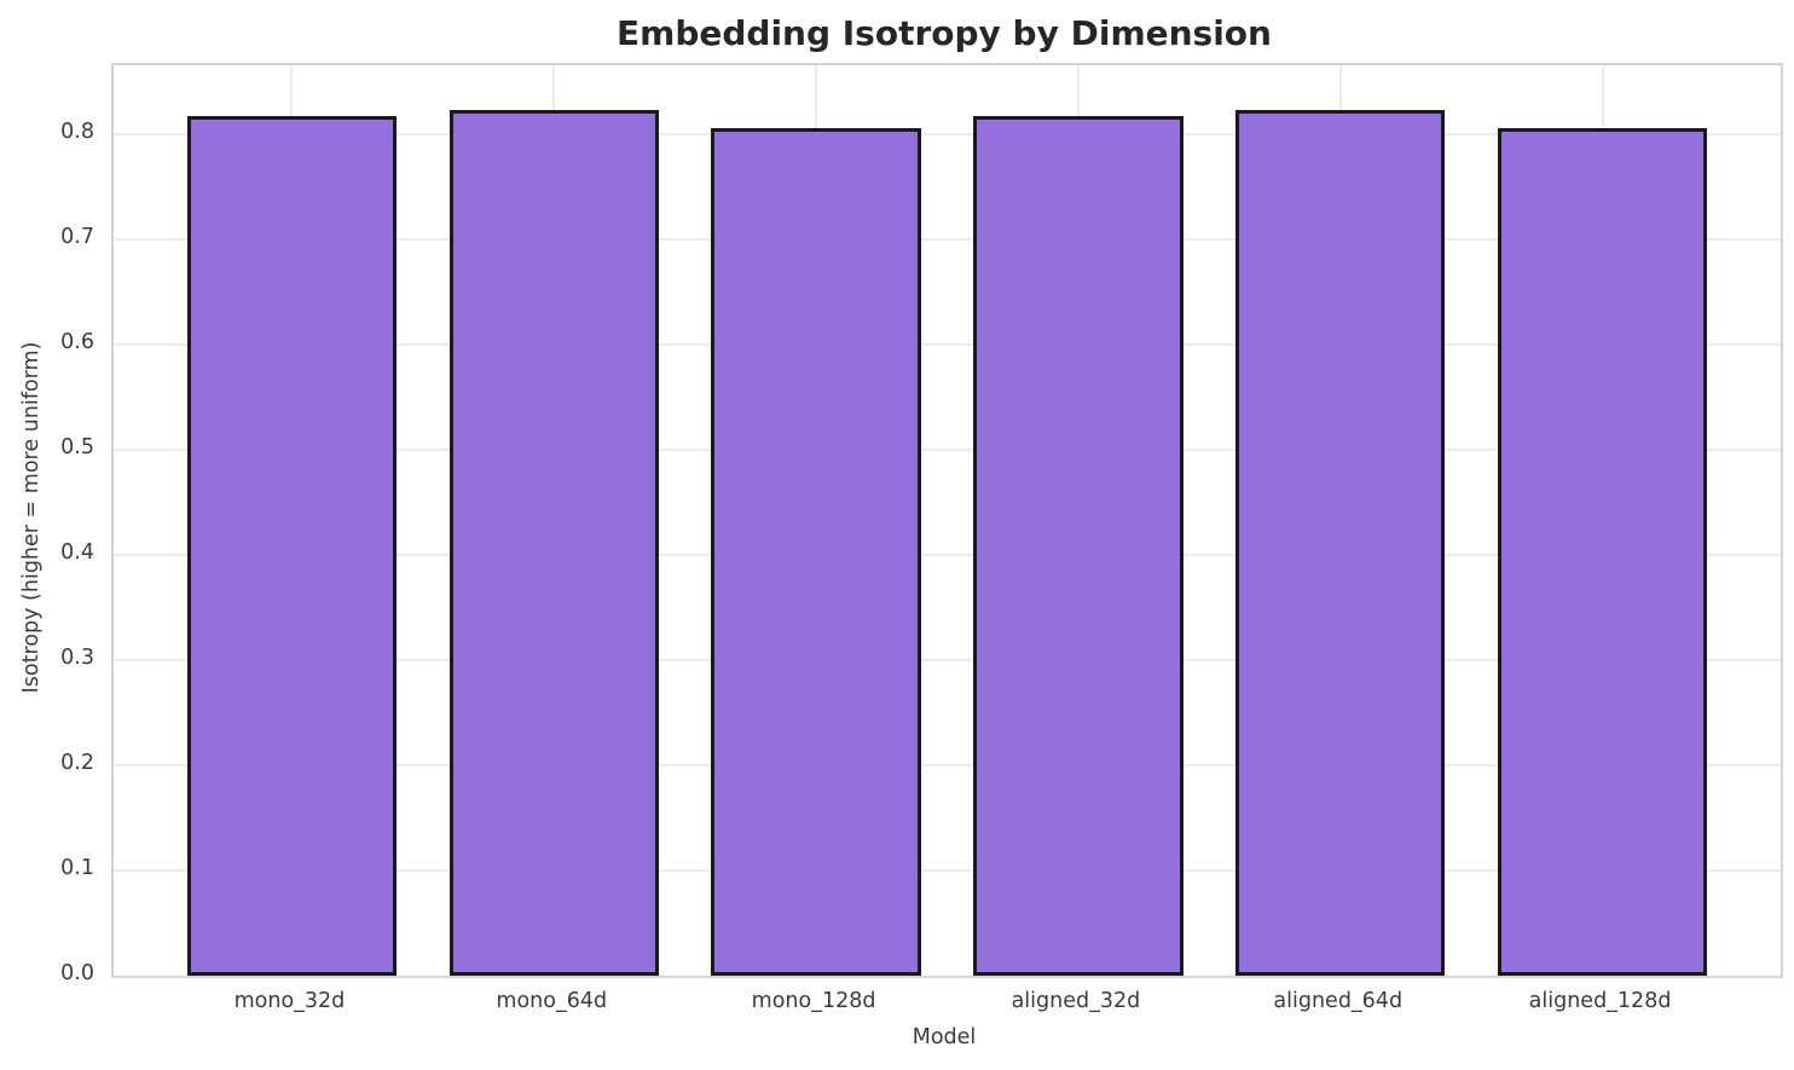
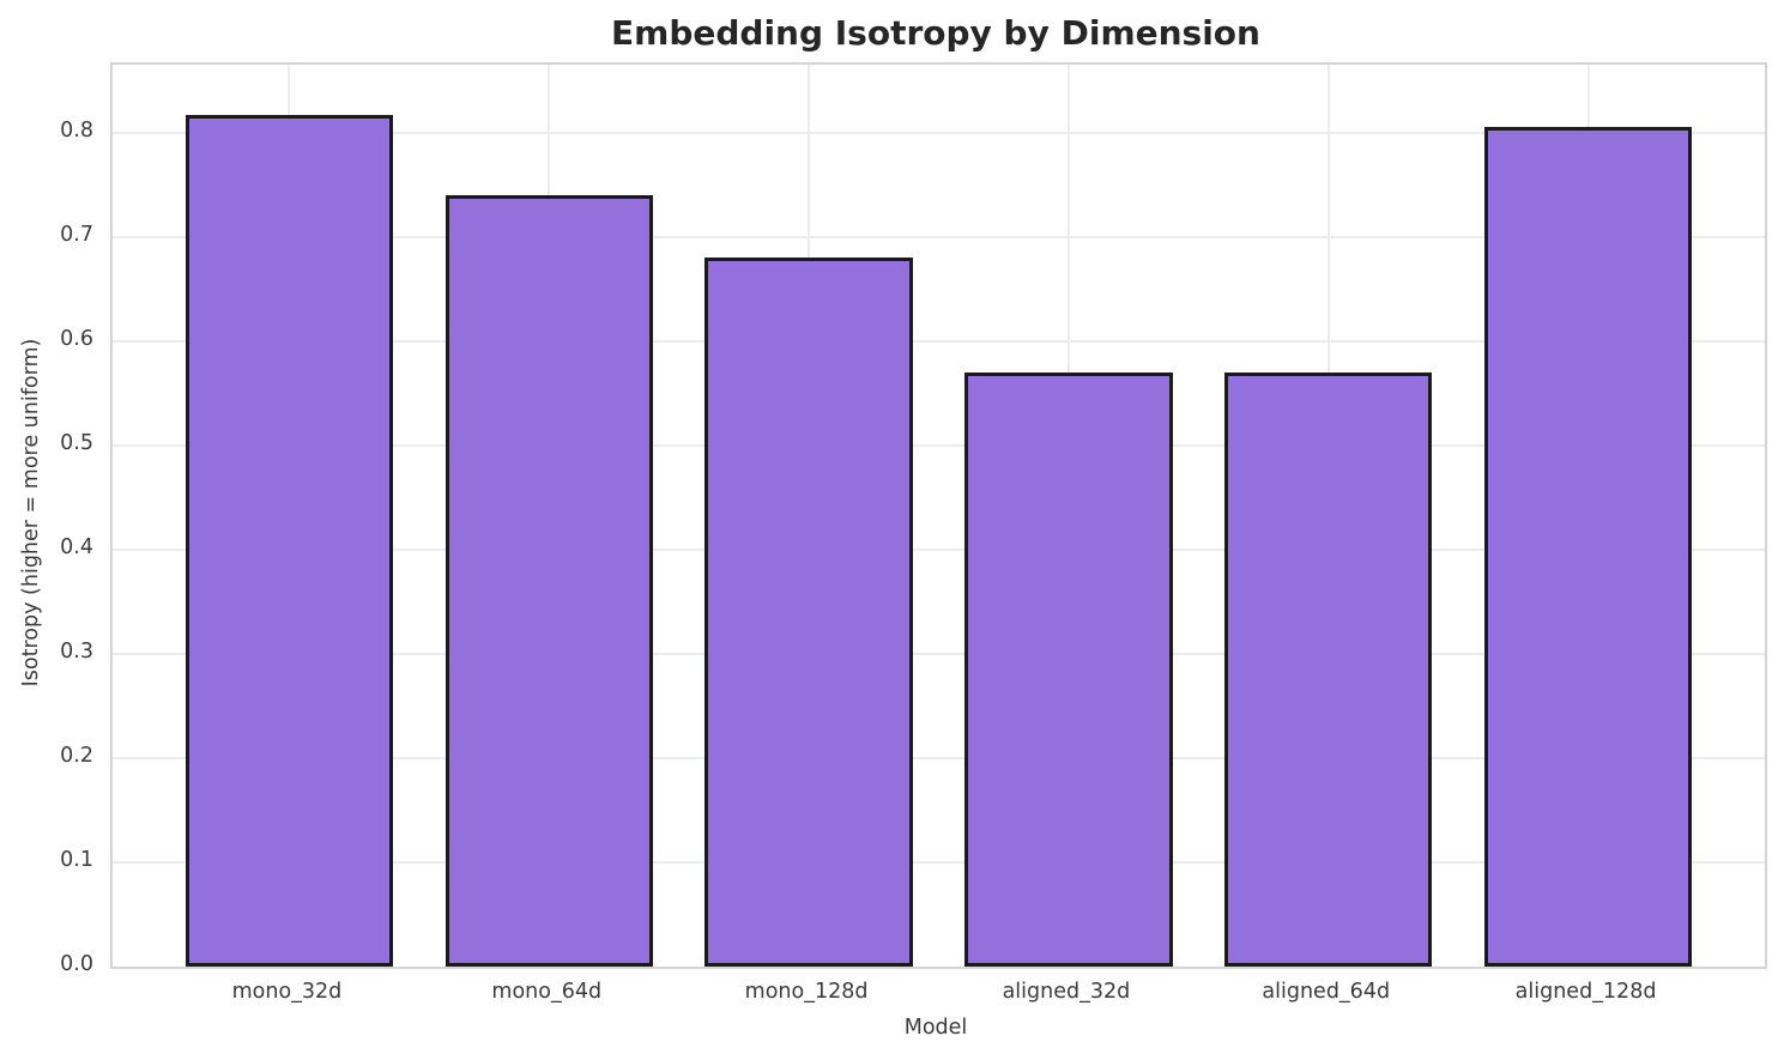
mono_64d: 0.82 -> 0.74
mono_128d: 0.81 -> 0.68
aligned_32d: 0.82 -> 0.57
aligned_64d: 0.82 -> 0.57
